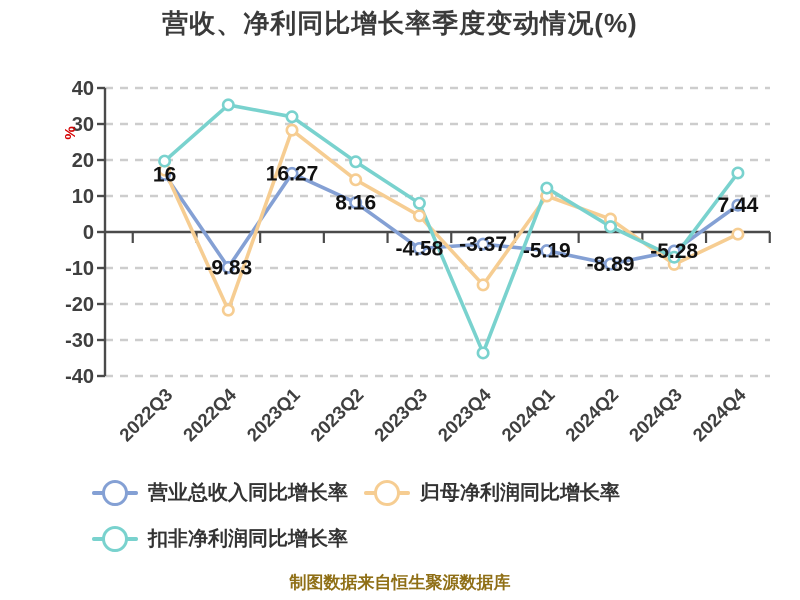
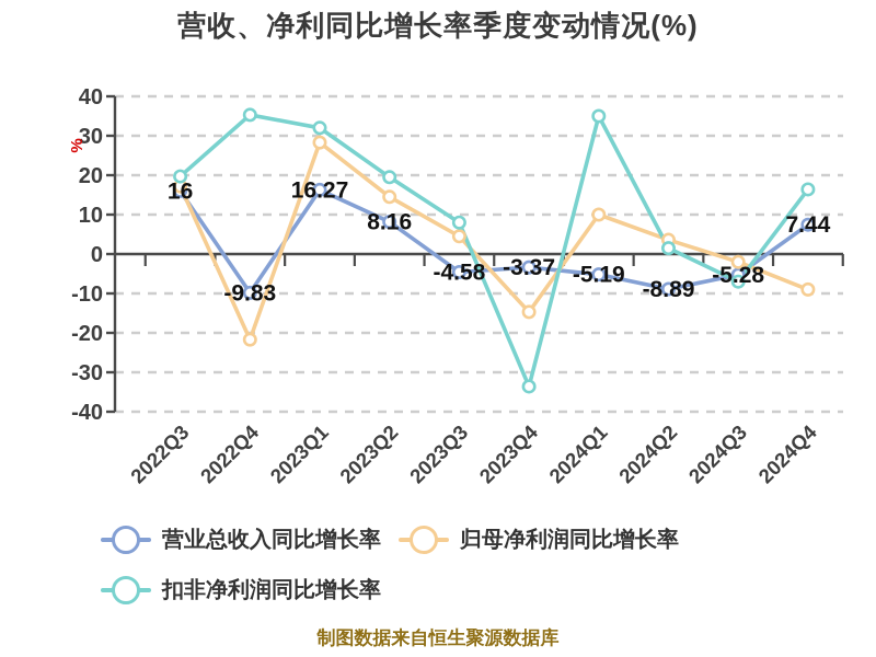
扣非净利润同比增长率/2024Q1: 12 -> 35
归母净利润同比增长率/2024Q3: -9 -> -2
归母净利润同比增长率/2024Q4: -1 -> -9
